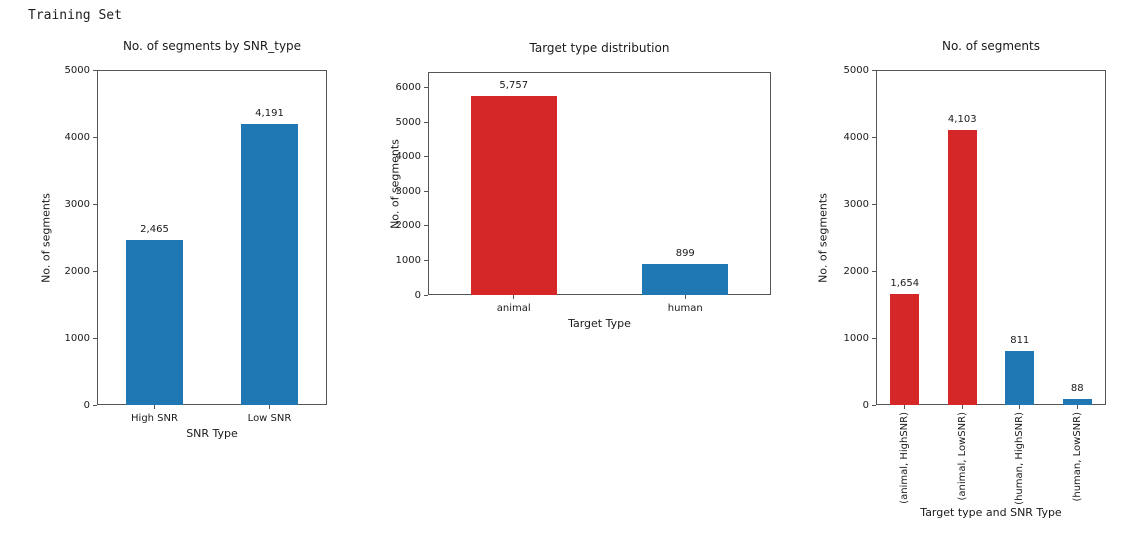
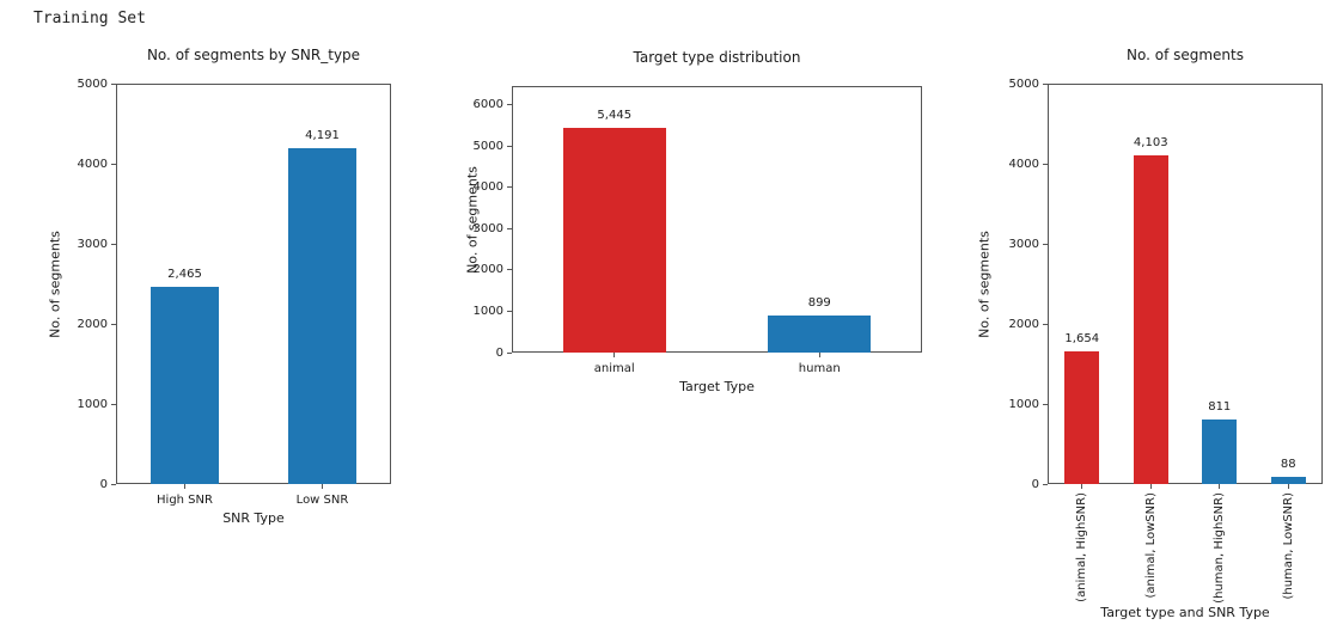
Target type distribution/animal: 5,757 -> 5,445
